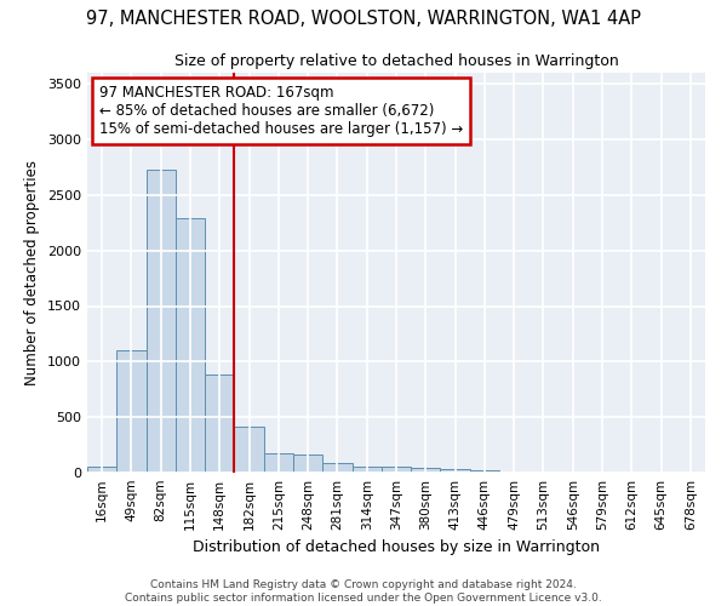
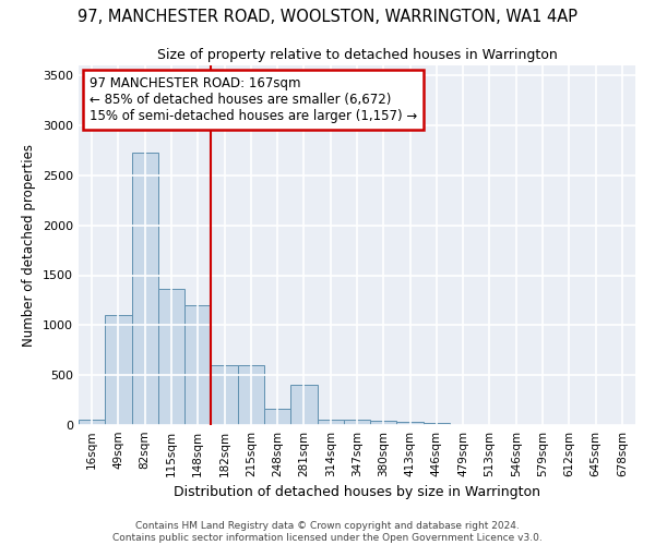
115sqm: 2290 -> 1360
148sqm: 880 -> 1200
182sqm: 420 -> 600
215sqm: 170 -> 600
281sqm: 90 -> 400
